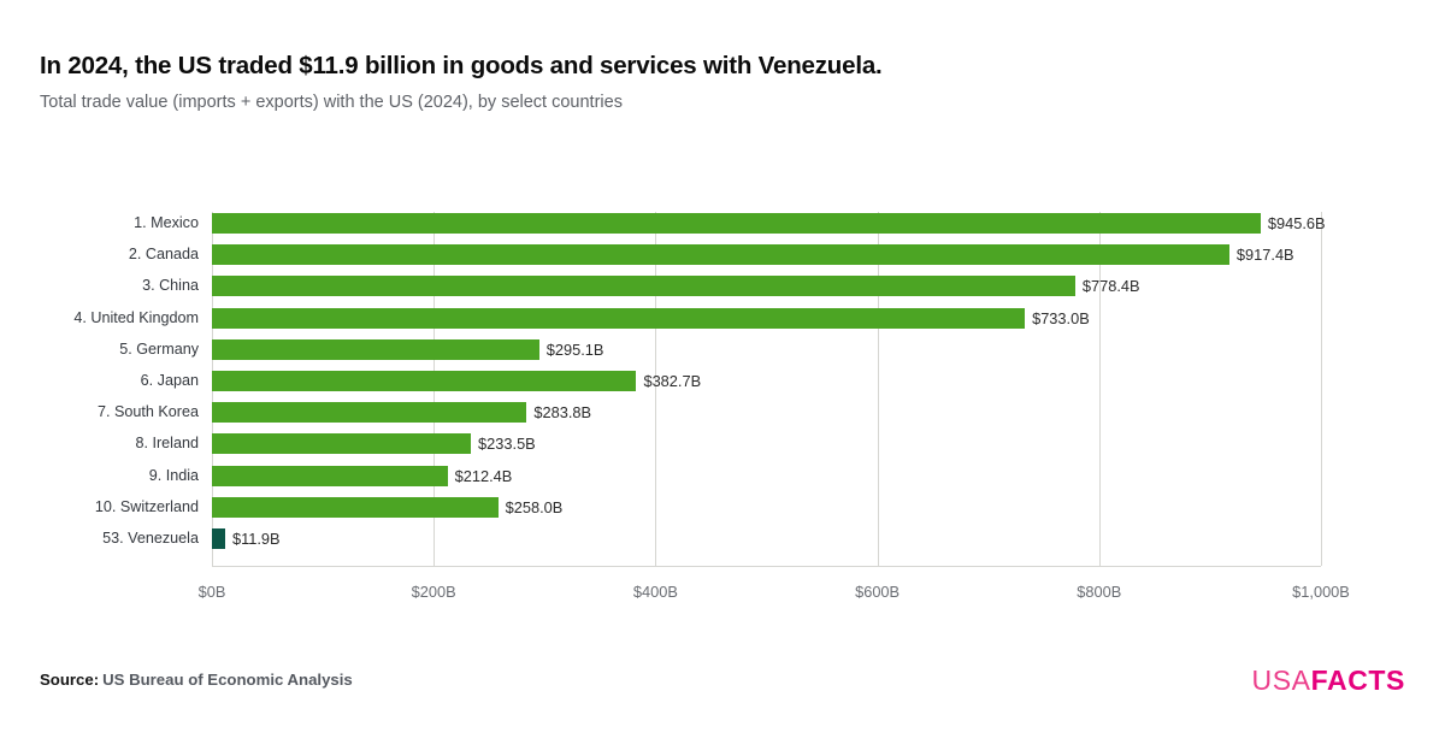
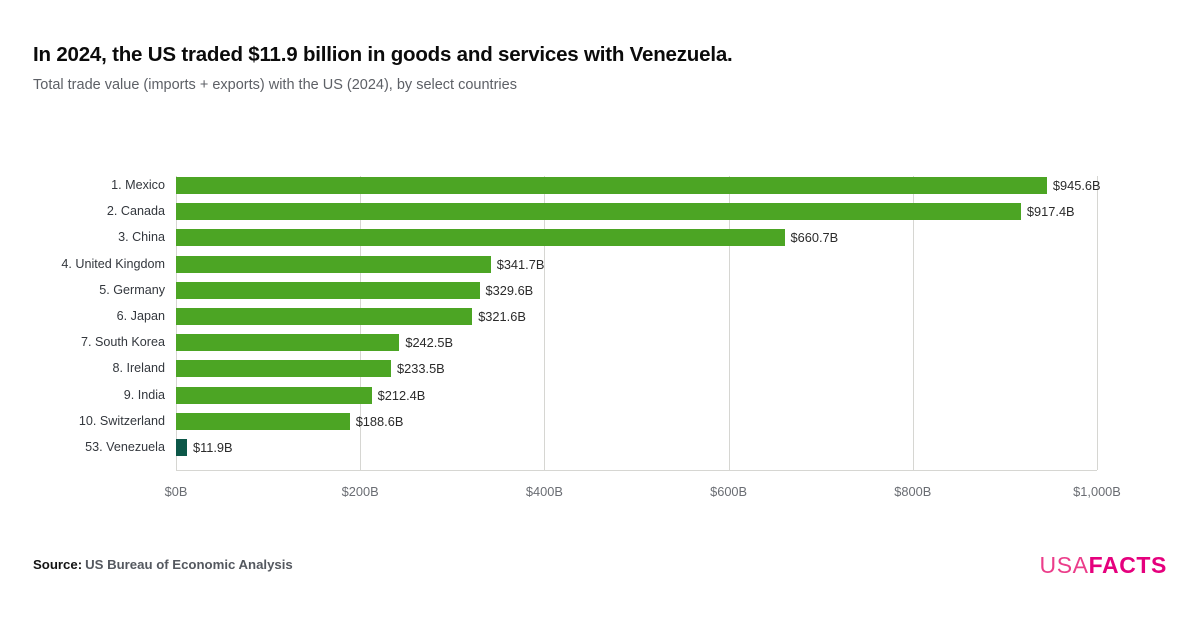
3. China: $778.4B -> $660.7B
4. United Kingdom: $733.0B -> $341.7B
5. Germany: $295.1B -> $329.6B
6. Japan: $382.7B -> $321.6B
7. South Korea: $283.8B -> $242.5B
10. Switzerland: $258.0B -> $188.6B
